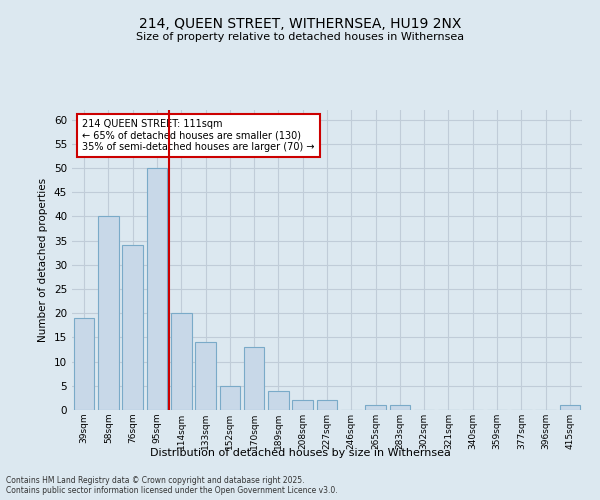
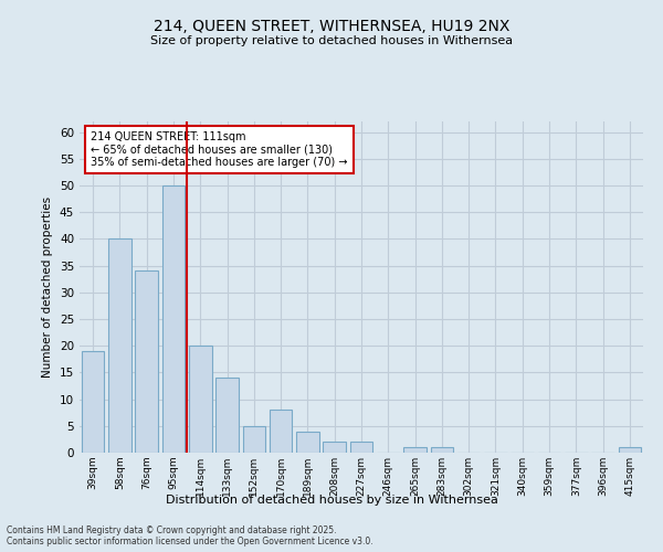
170sqm: 13 -> 8
